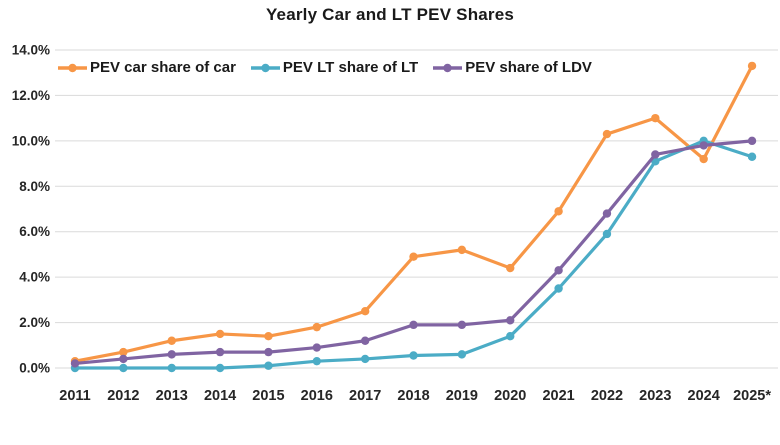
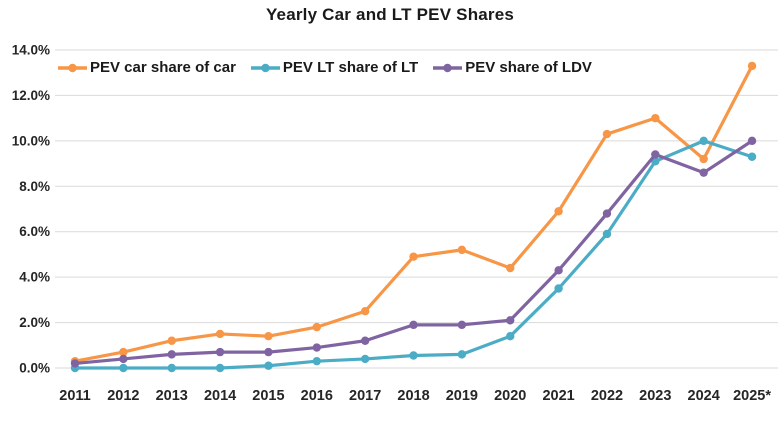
PEV share of LDV/2024: 9.8% -> 8.6%
